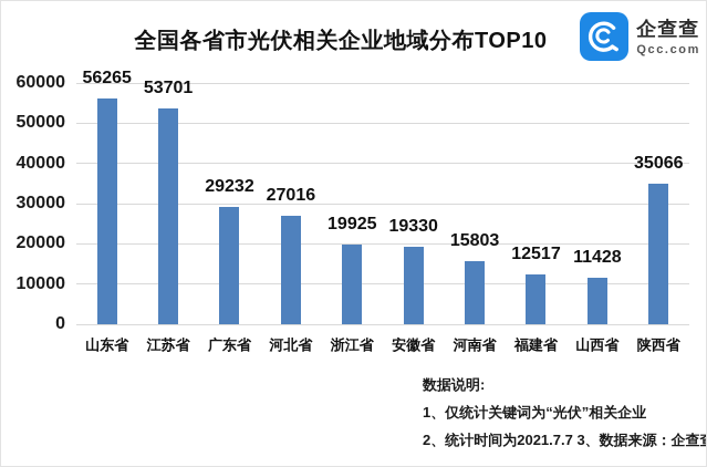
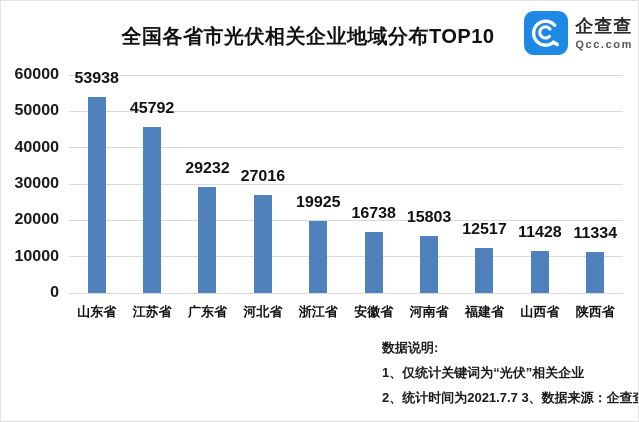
山东省: 56265 -> 53938
江苏省: 53701 -> 45792
安徽省: 19330 -> 16738
陕西省: 35066 -> 11334
